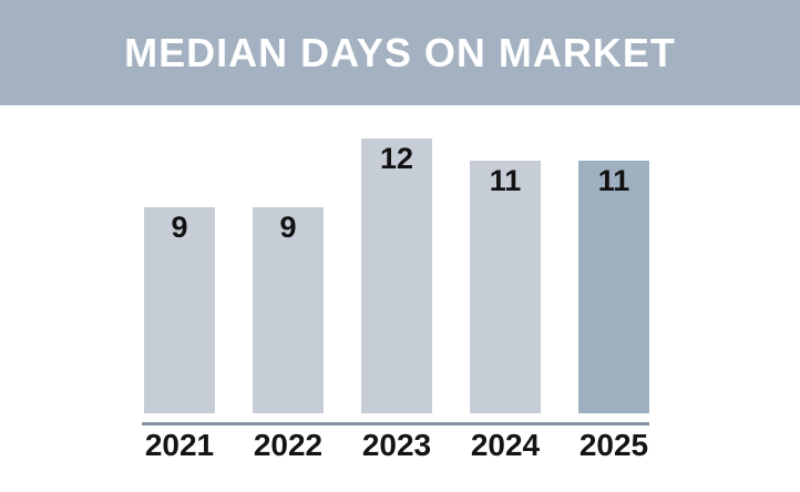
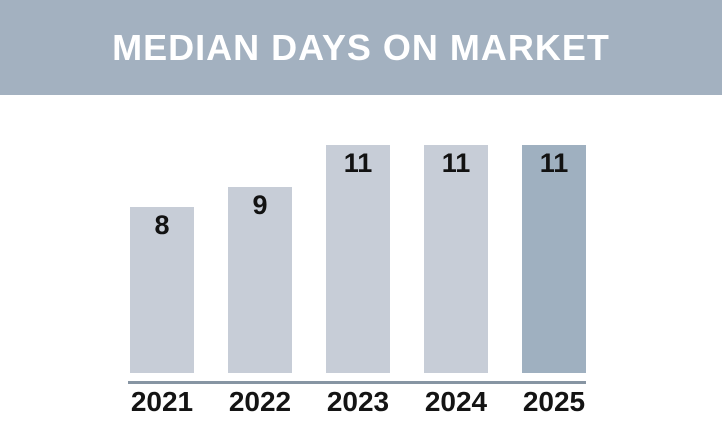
2021: 9 -> 8
2023: 12 -> 11
